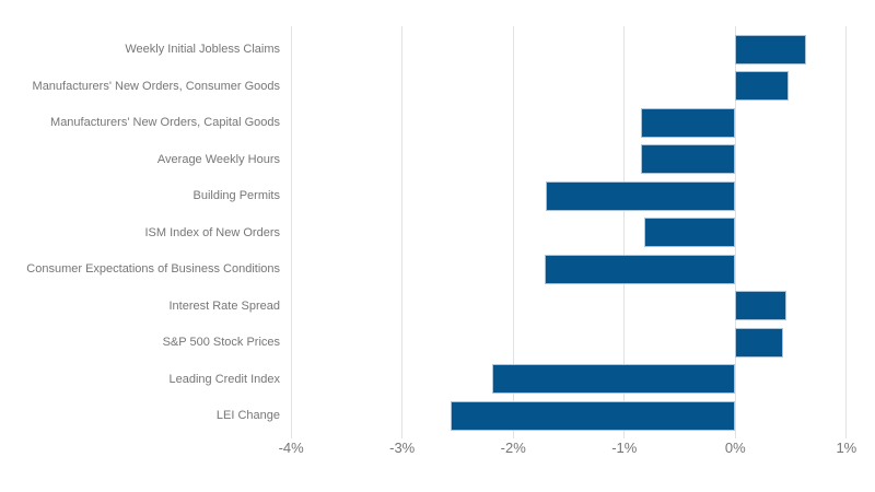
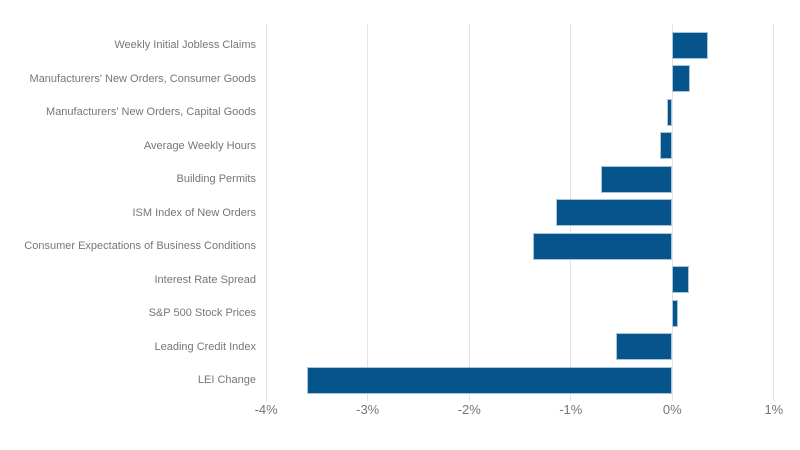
Weekly Initial Jobless Claims: 0.64% -> 0.35%
Manufacturers' New Orders, Consumer Goods: 0.48% -> 0.17%
Manufacturers' New Orders, Capital Goods: -0.85% -> -0.05%
Average Weekly Hours: -0.85% -> -0.12%
Building Permits: -1.71% -> -0.70%
ISM Index of New Orders: -0.82% -> -1.15%
Consumer Expectations of Business Conditions: -1.72% -> -1.37%
Interest Rate Spread: 0.46% -> 0.16%
S&P 500 Stock Prices: 0.43% -> 0.06%
Leading Credit Index: -2.19% -> -0.55%
LEI Change: -2.56% -> -3.60%
